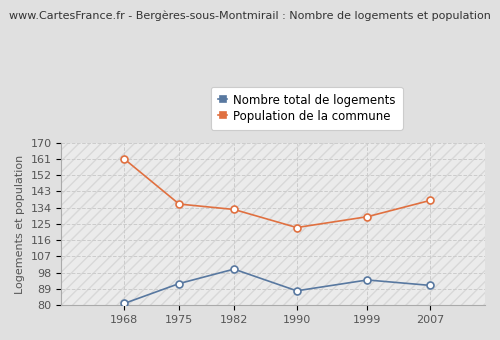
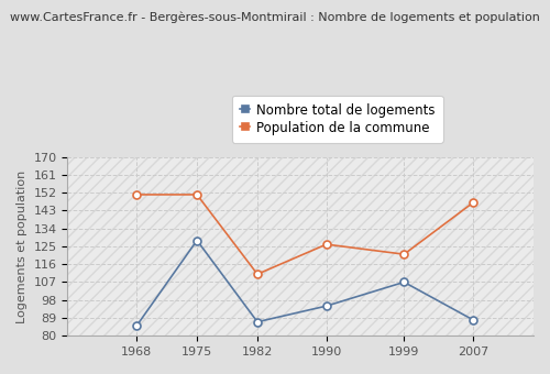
Nombre total de logements/1968: 81 -> 85
Population de la commune/1968: 161 -> 151
Nombre total de logements/1975: 92 -> 128
Population de la commune/1975: 136 -> 151
Nombre total de logements/1982: 100 -> 87
Population de la commune/1982: 133 -> 111
Nombre total de logements/1990: 88 -> 95
Population de la commune/1990: 123 -> 126
Nombre total de logements/1999: 94 -> 107
Population de la commune/1999: 129 -> 121
Nombre total de logements/2007: 91 -> 88
Population de la commune/2007: 138 -> 147
